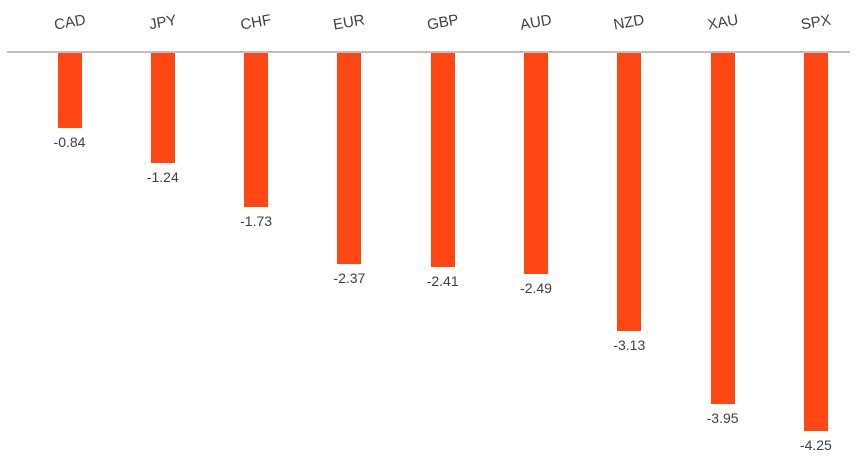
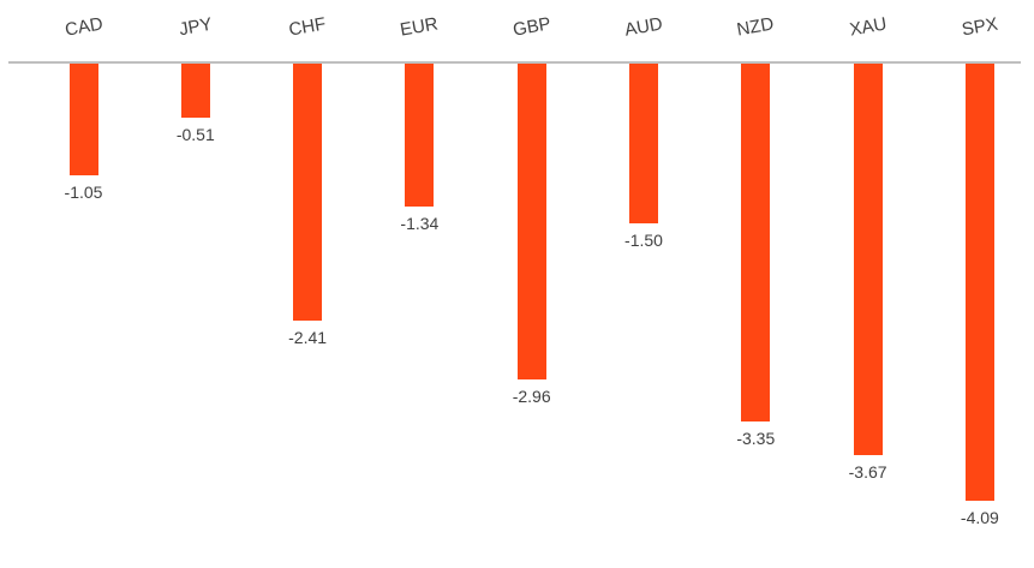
CAD: -0.84 -> -1.05
JPY: -1.24 -> -0.51
CHF: -1.73 -> -2.41
EUR: -2.37 -> -1.34
GBP: -2.41 -> -2.96
AUD: -2.49 -> -1.50
NZD: -3.13 -> -3.35
XAU: -3.95 -> -3.67
SPX: -4.25 -> -4.09
